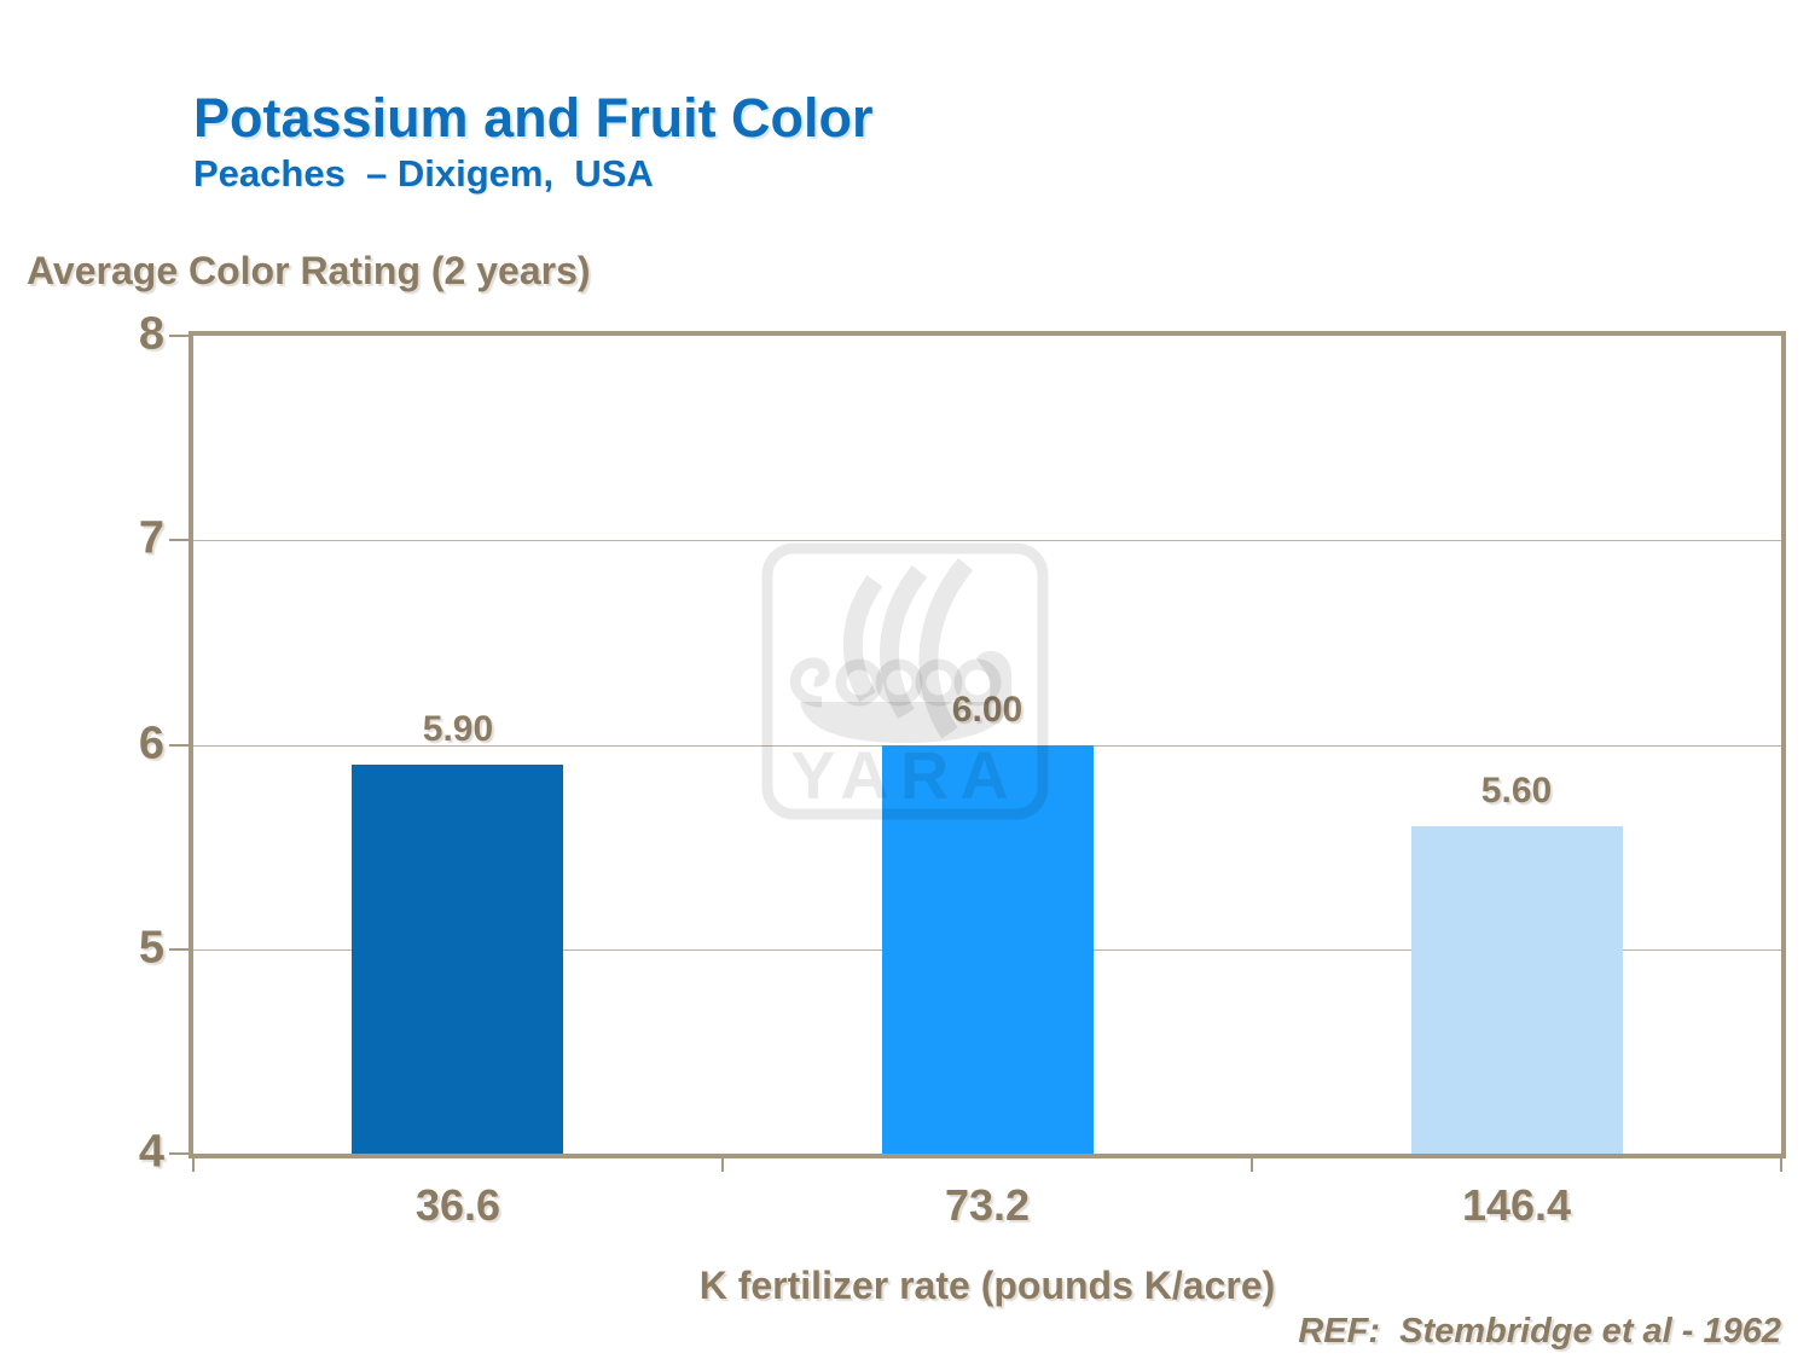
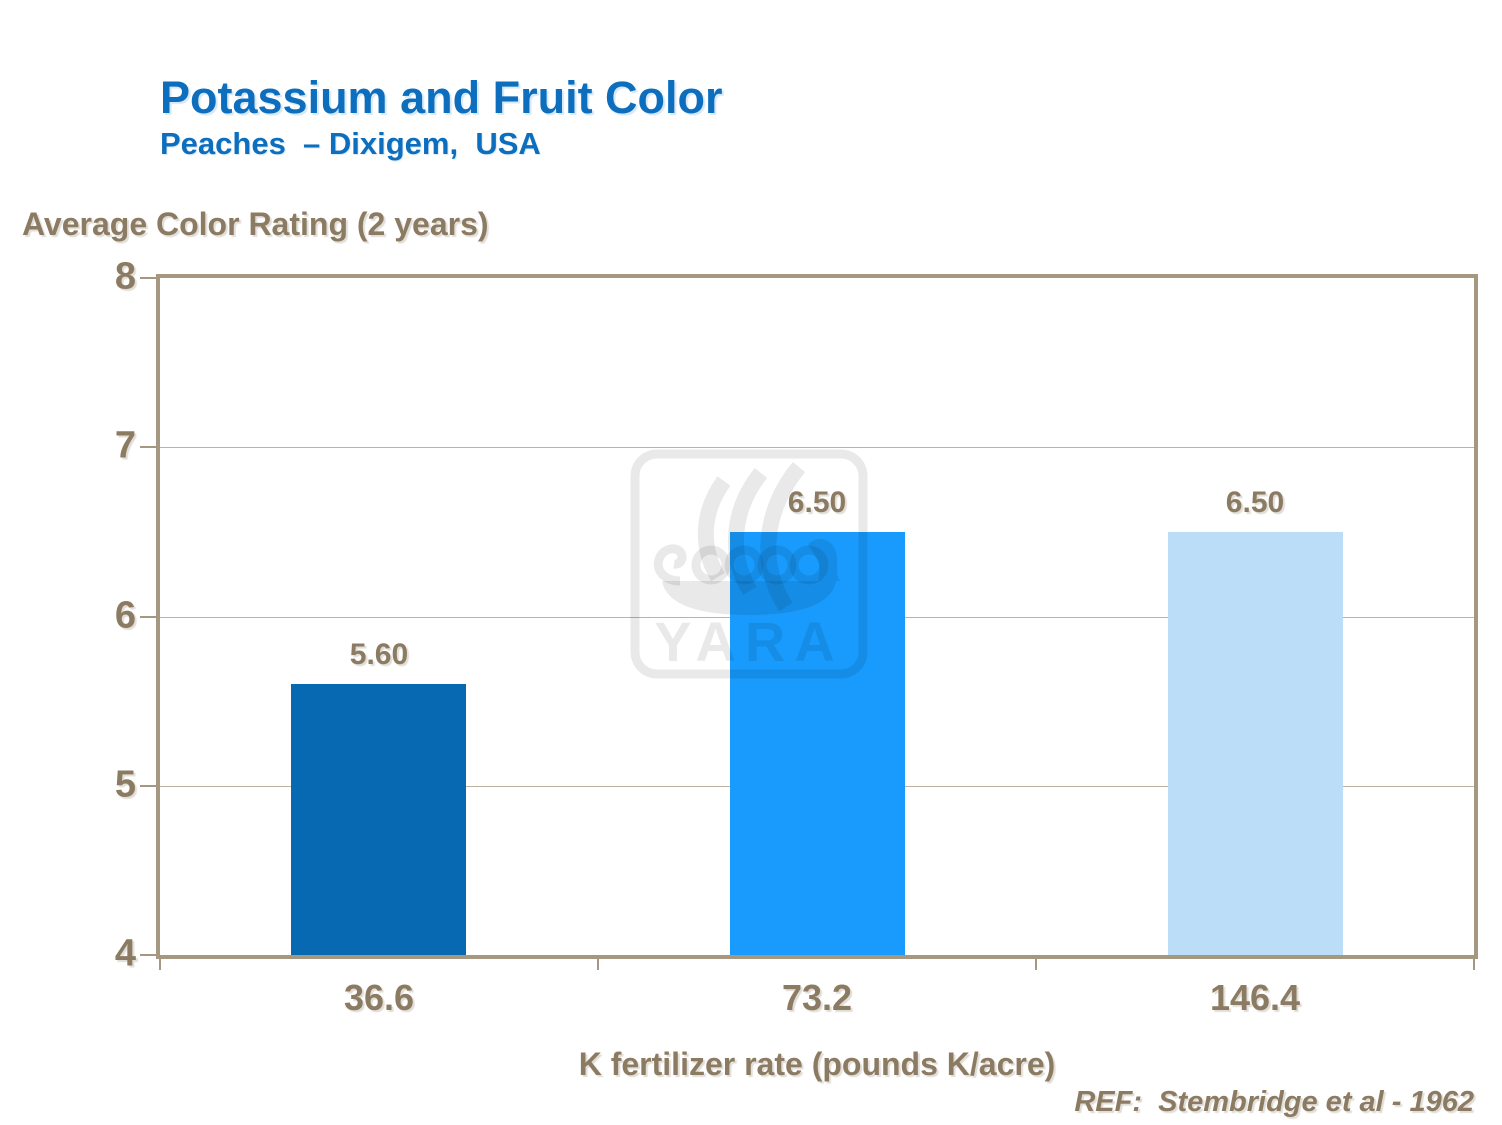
36.6: 5.90 -> 5.60
73.2: 6.00 -> 6.50
146.4: 5.60 -> 6.50
